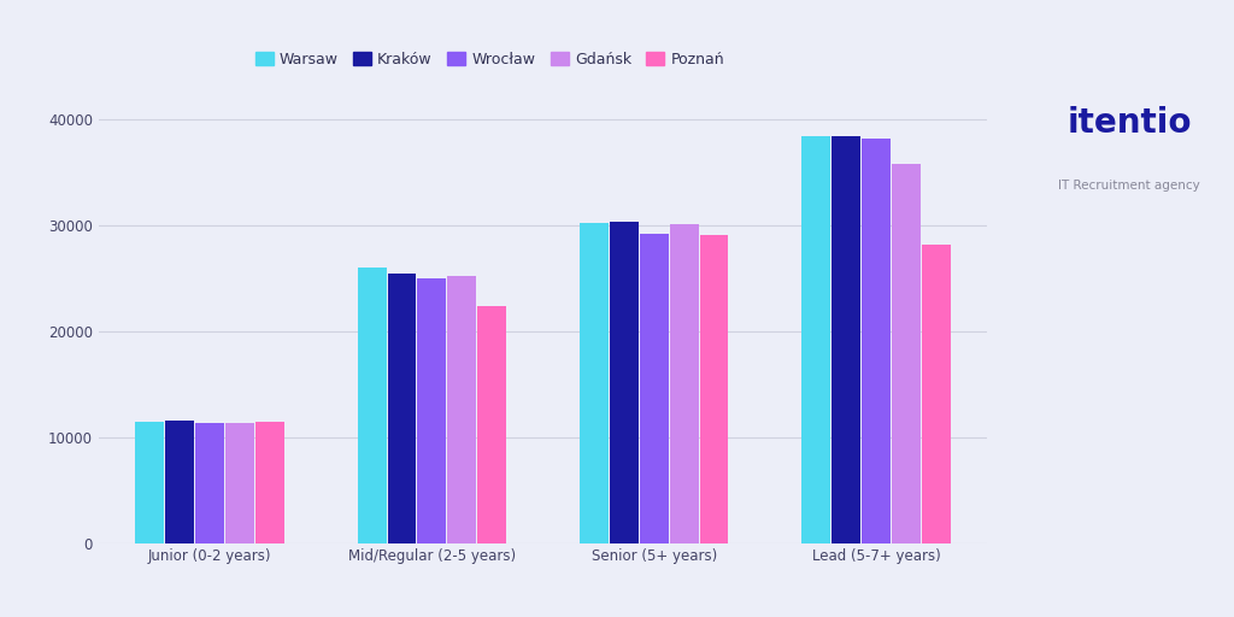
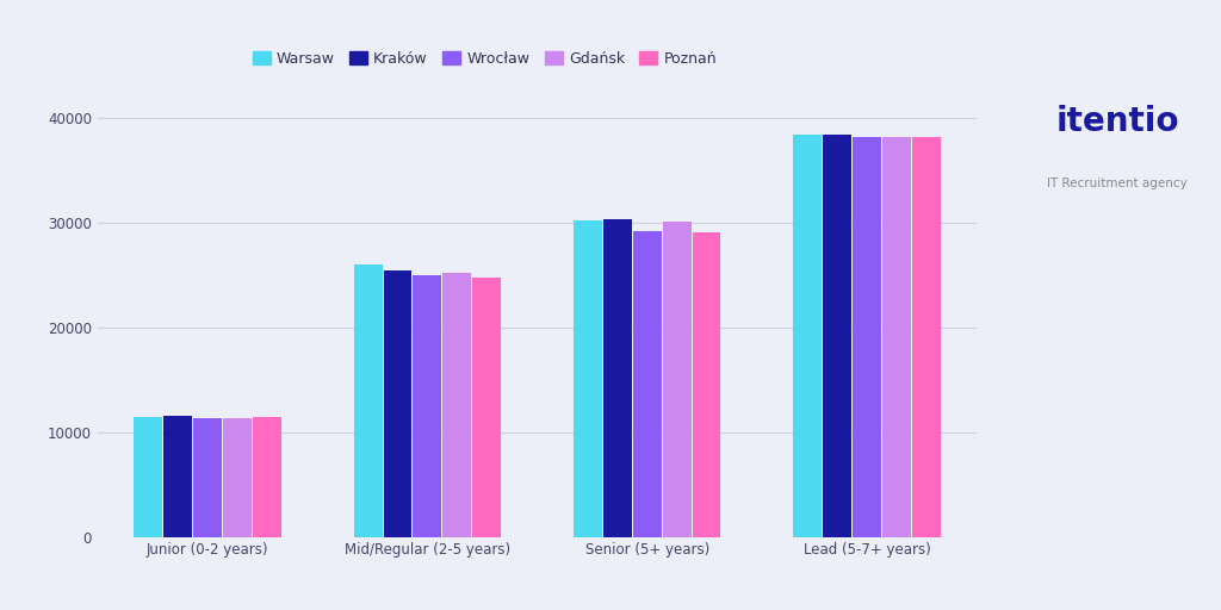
Poznań/Mid/Regular (2-5 years): 22400 -> 24800
Gdańsk/Lead (5-7+ years): 35800 -> 38200
Poznań/Lead (5-7+ years): 28200 -> 38200
